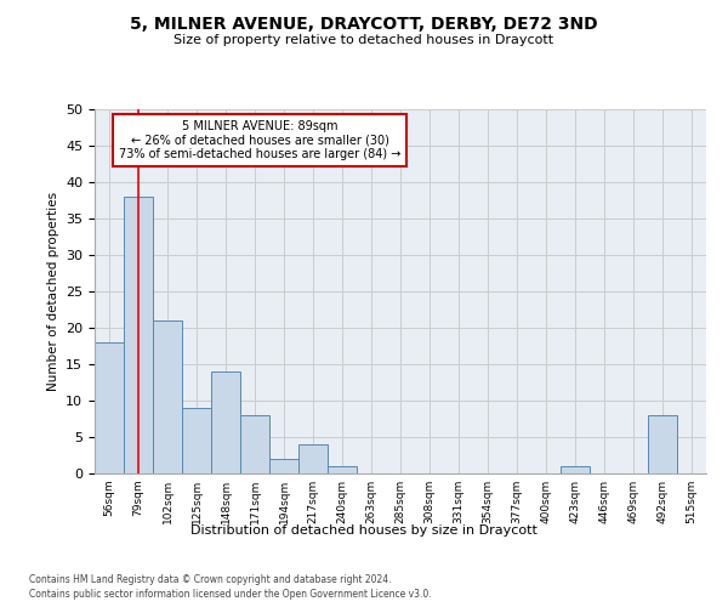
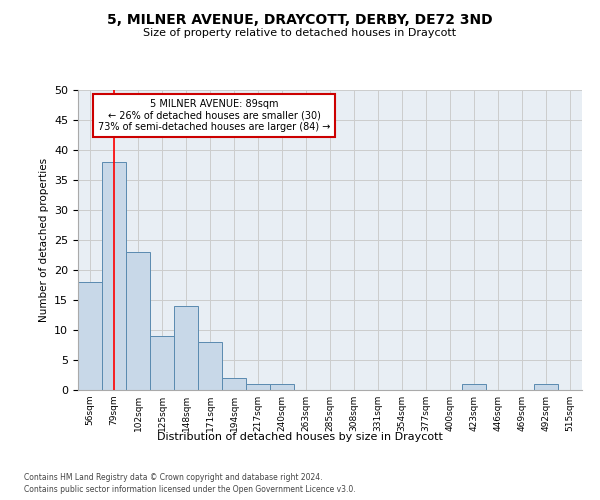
102sqm: 21 -> 23
217sqm: 4 -> 1
492sqm: 8 -> 1
